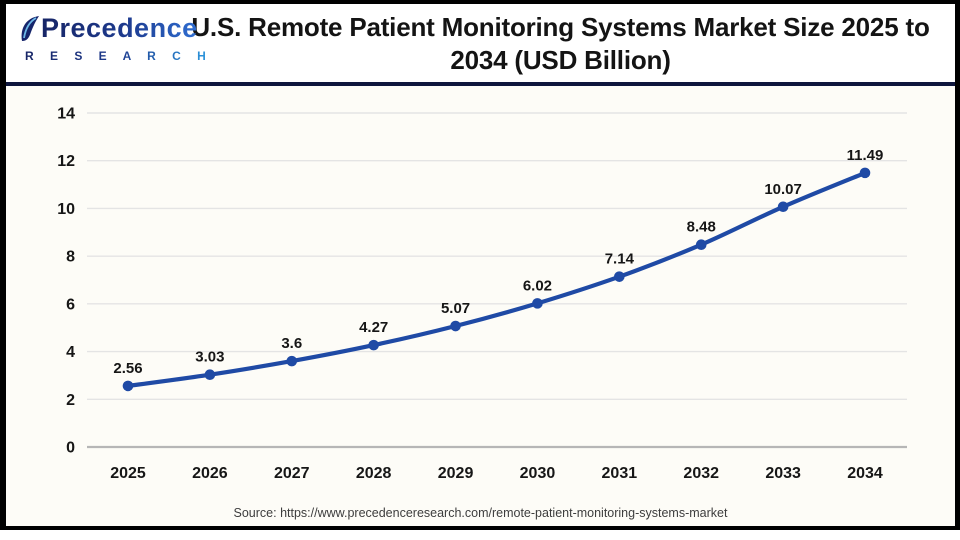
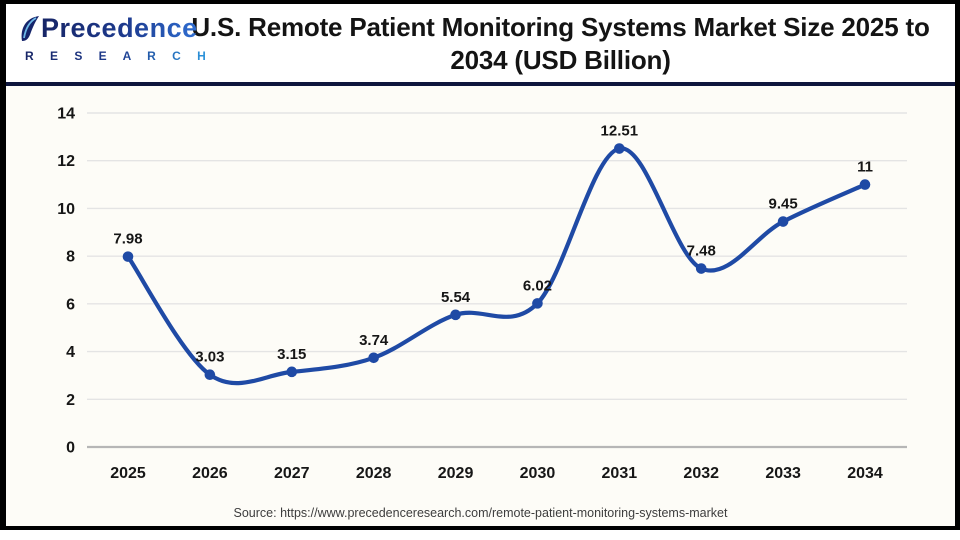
2025: 2.56 -> 7.98
2027: 3.6 -> 3.15
2028: 4.27 -> 3.74
2029: 5.07 -> 5.54
2031: 7.14 -> 12.51
2032: 8.48 -> 7.48
2033: 10.07 -> 9.45
2034: 11.49 -> 11
